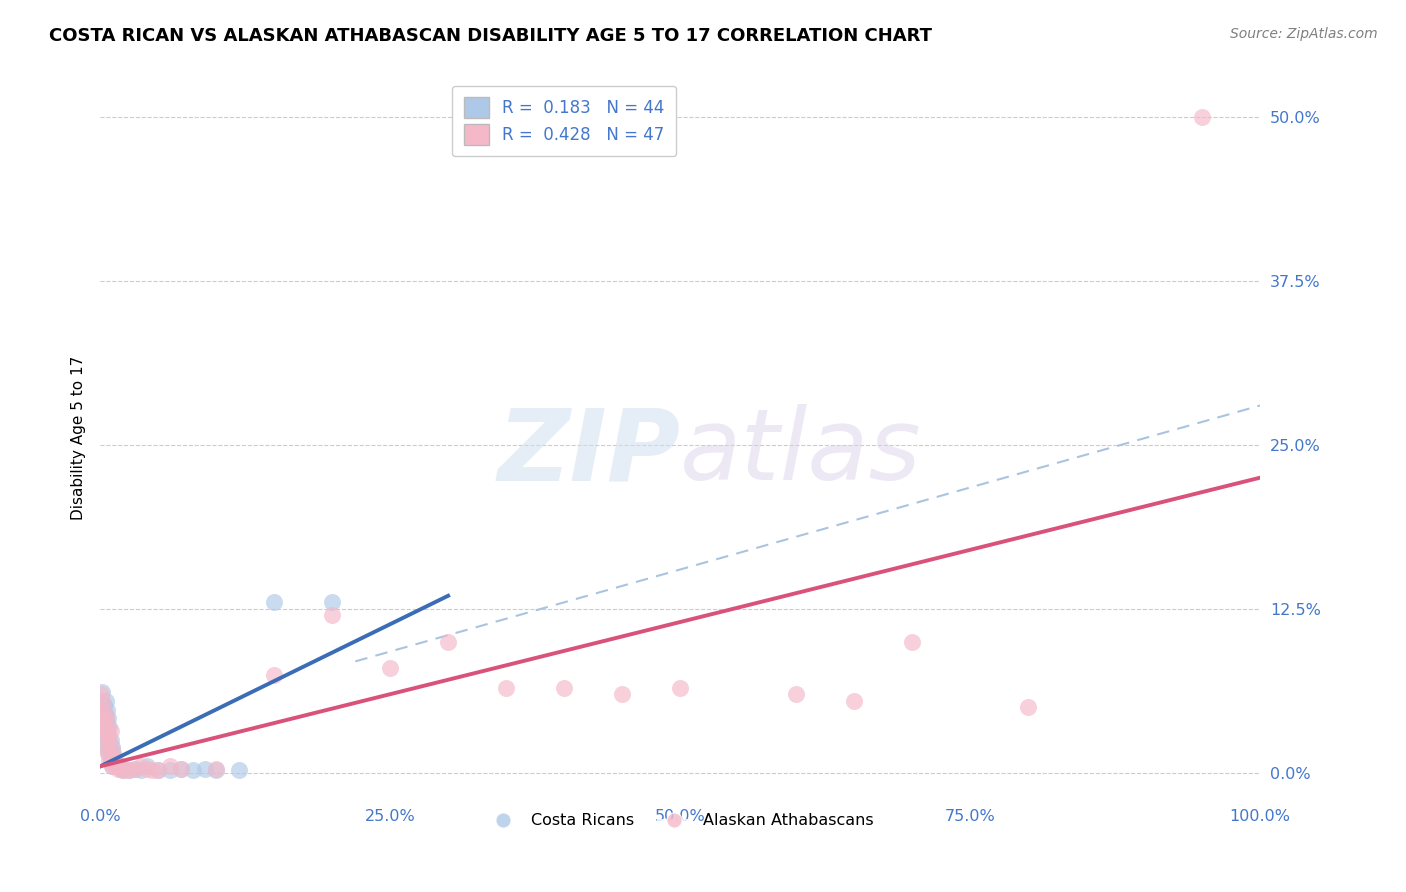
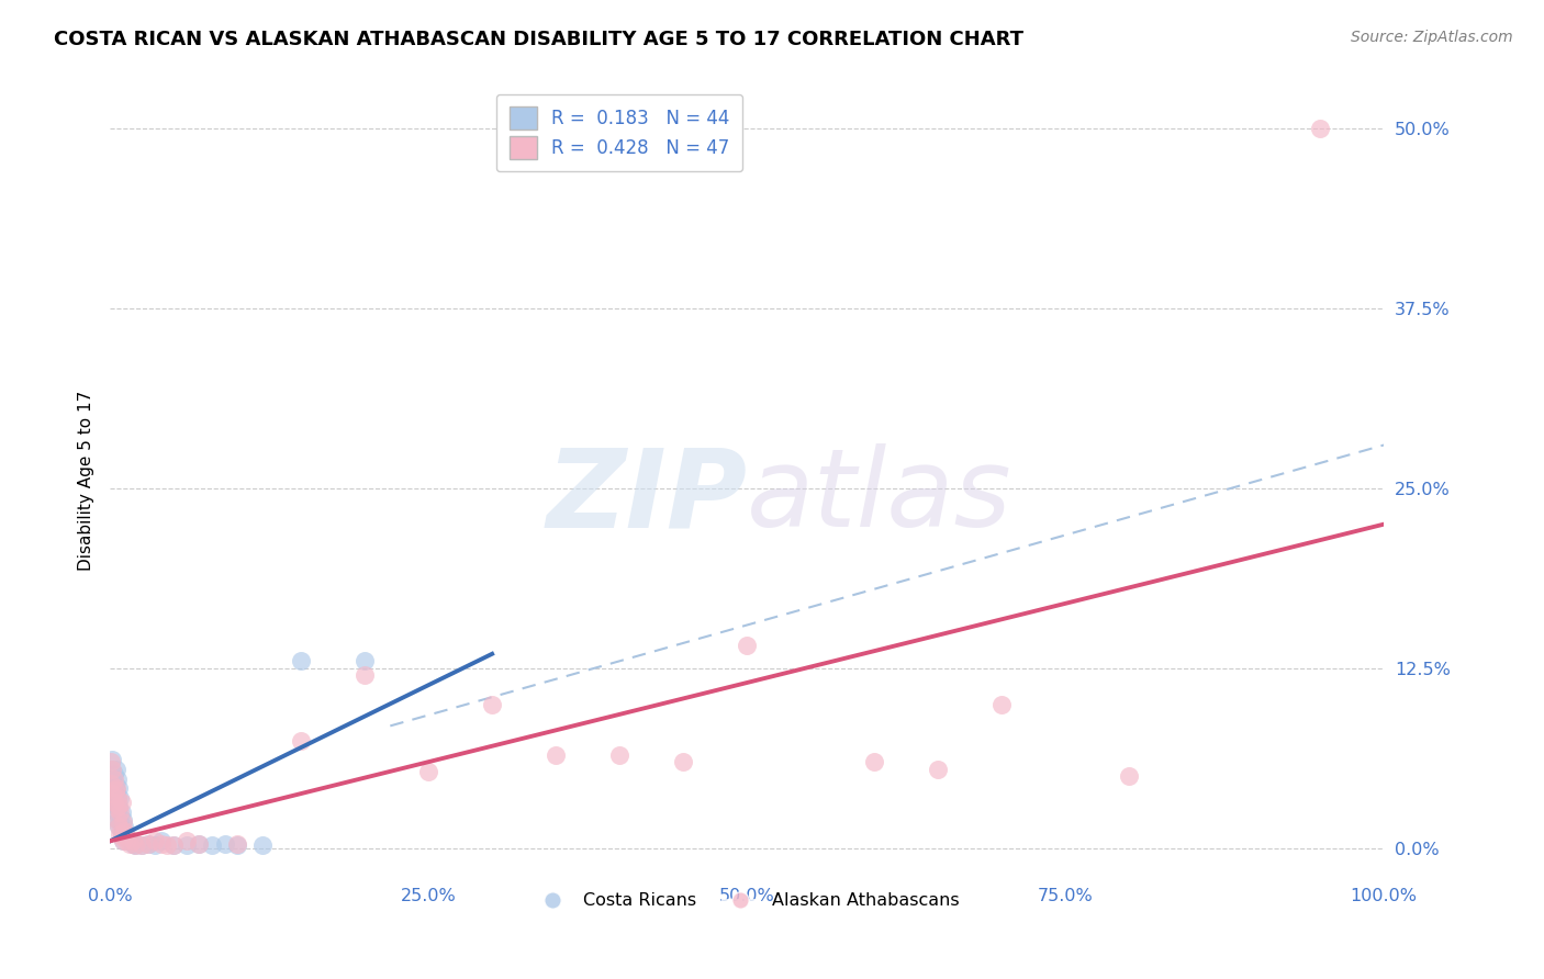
Alaskan Athabascans/25.0%: 8.0% -> 5.3%
Alaskan Athabascans/50.0%: 6.5% -> 14.1%
